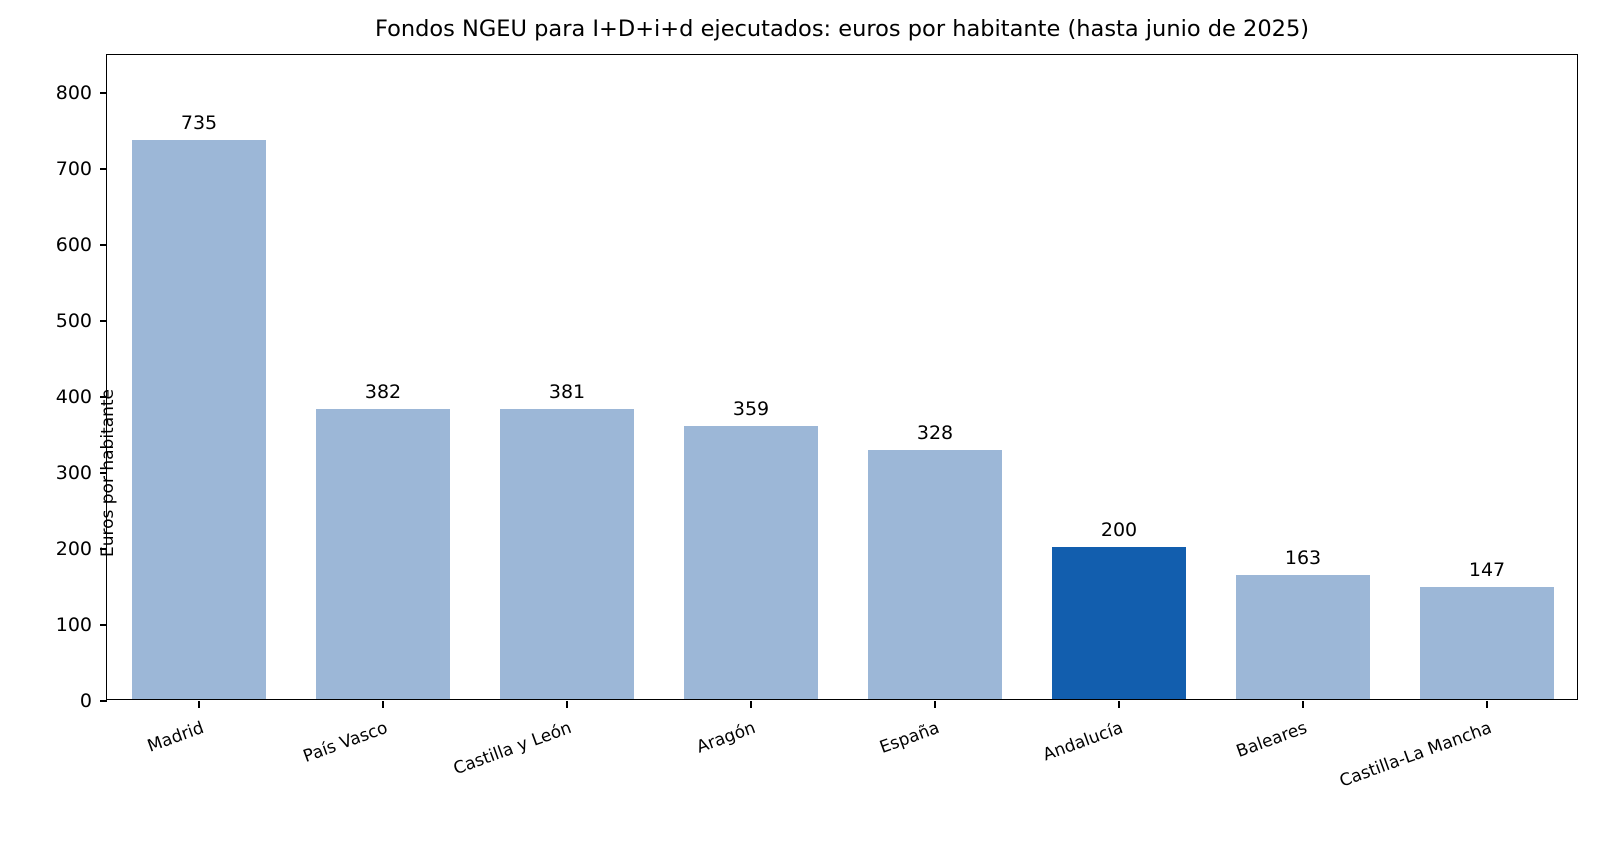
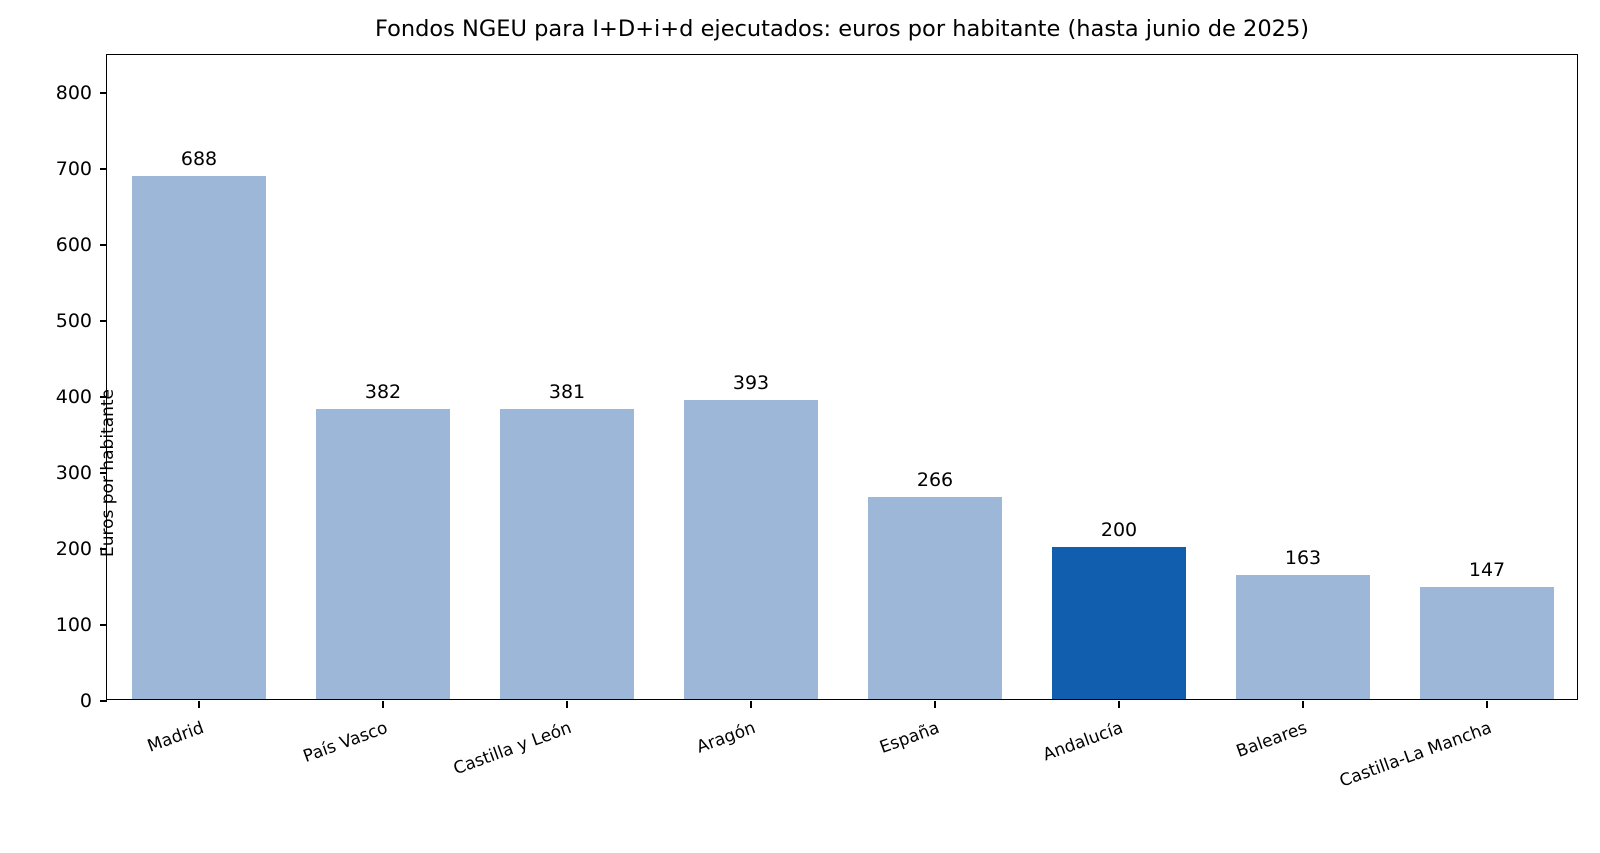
Madrid: 735 -> 688
Aragón: 359 -> 393
España: 328 -> 266
